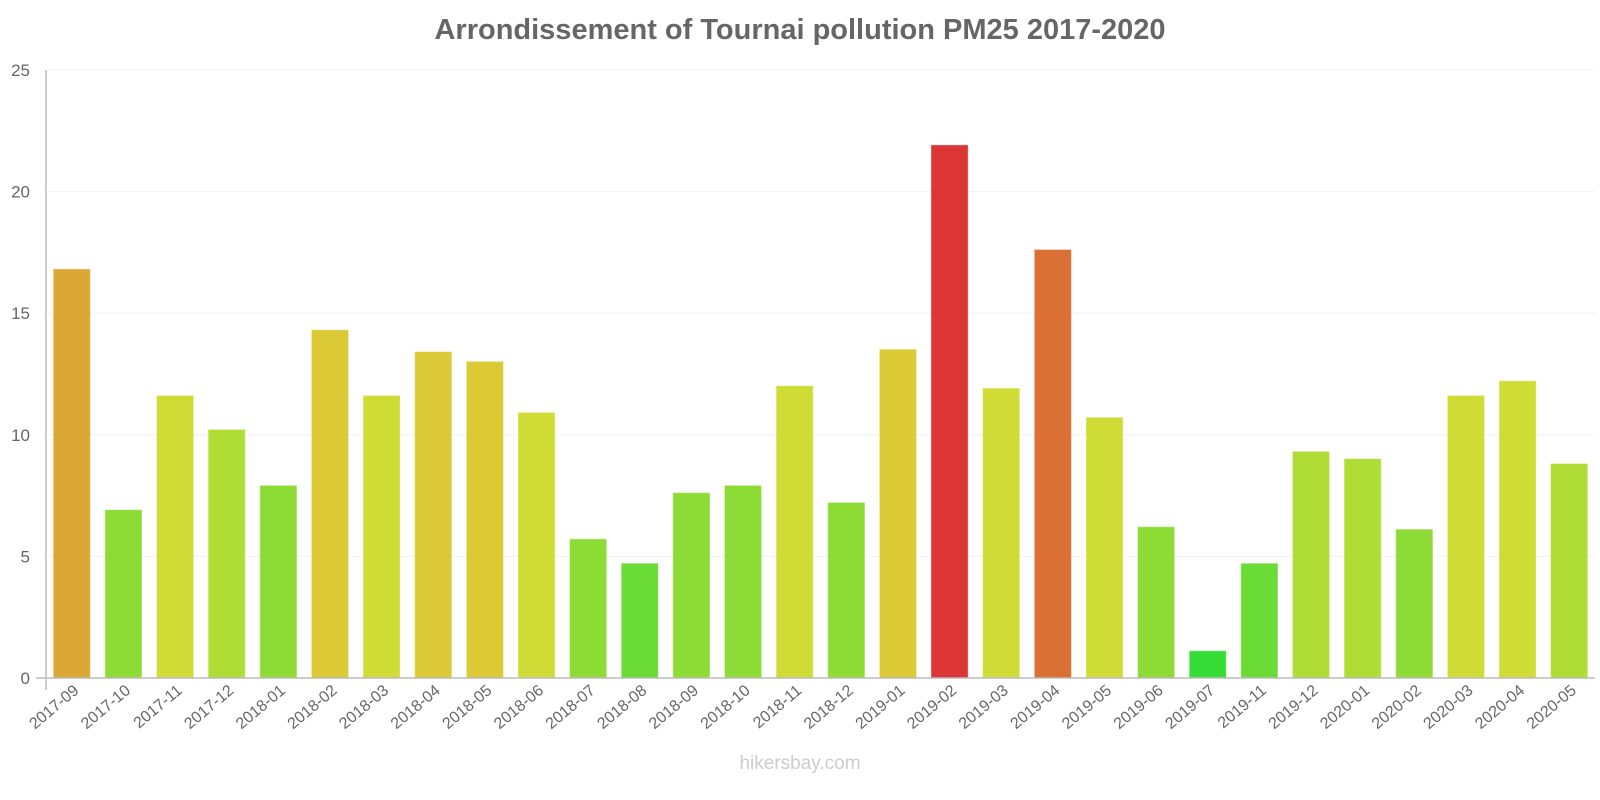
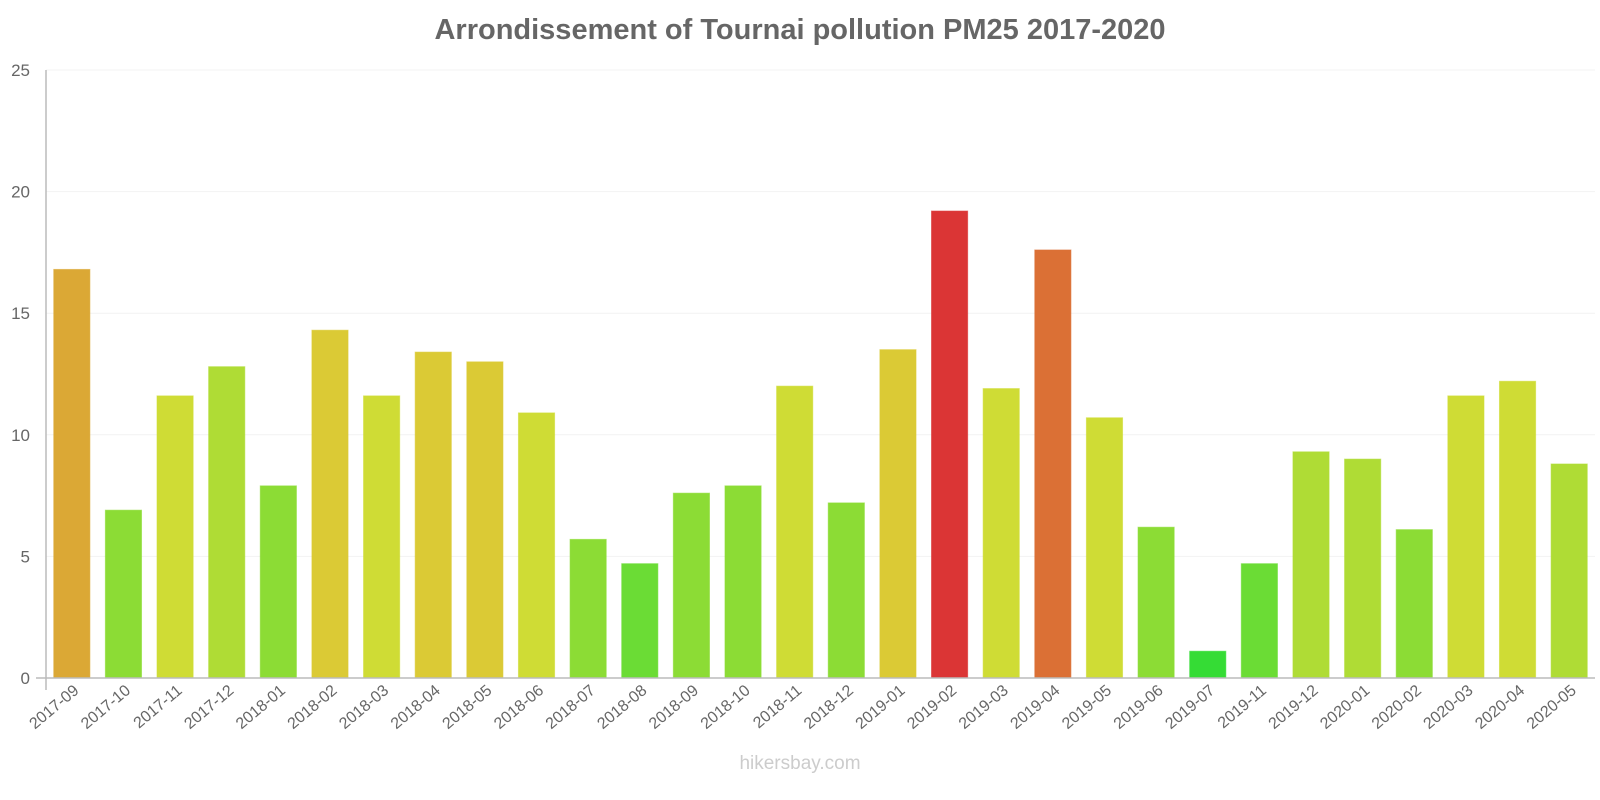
2017-12: 10.2 -> 12.8
2019-02: 21.9 -> 19.2
